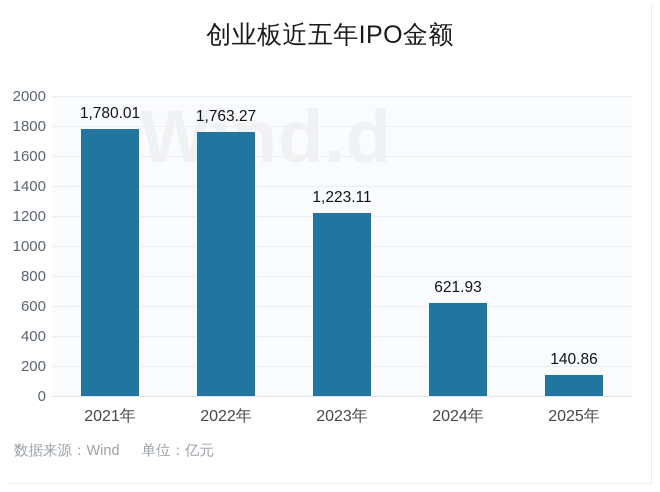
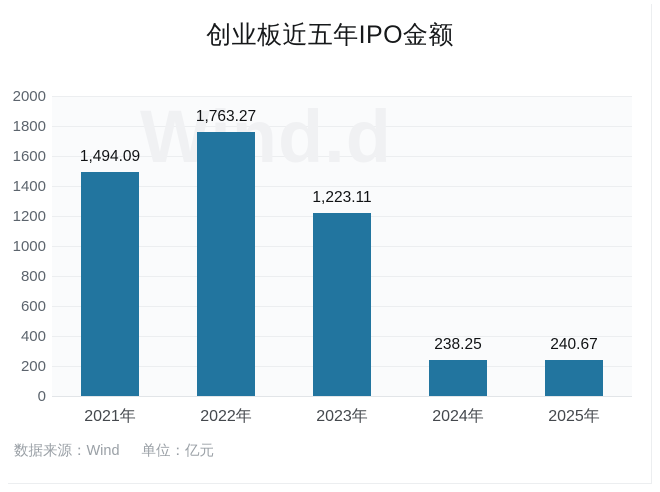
2021年: 1,780.01 -> 1,494.09
2024年: 621.93 -> 238.25
2025年: 140.86 -> 240.67
